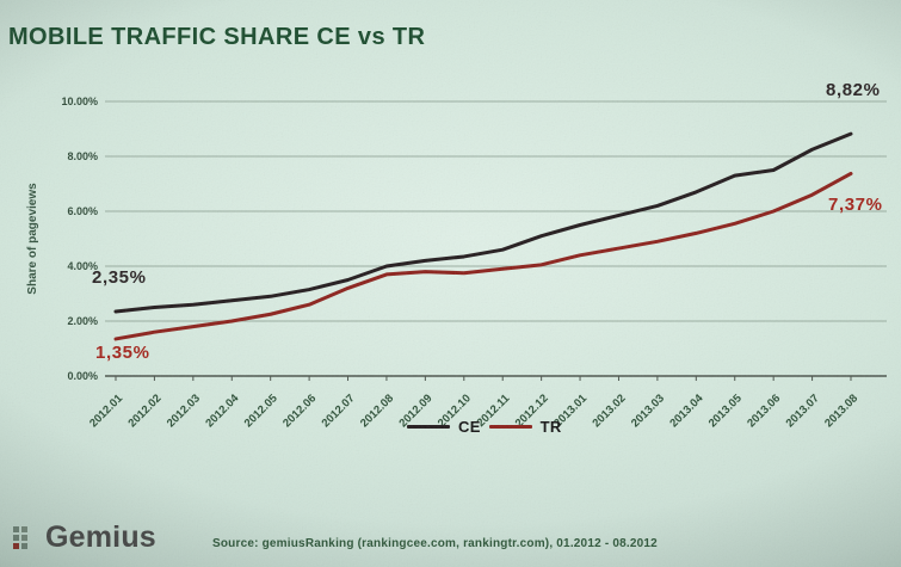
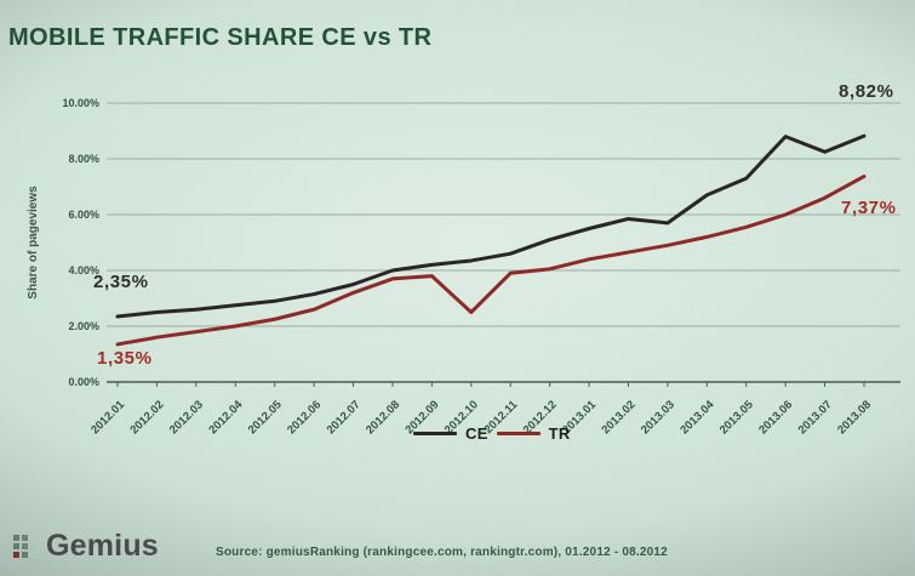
TR/2012.10: 3.8% -> 2.5%
CE/2013.03: 6.2% -> 5.7%
CE/2013.06: 7.5% -> 8.8%
